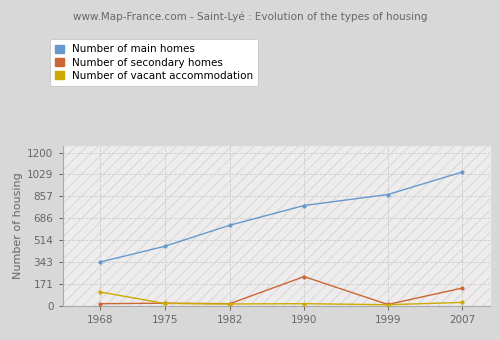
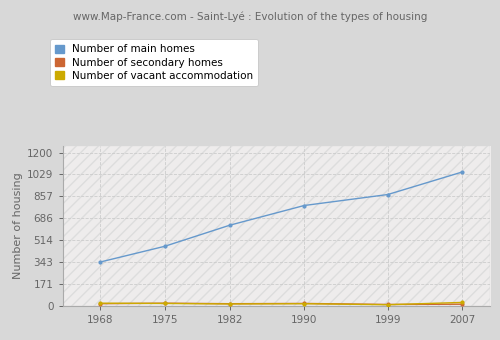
Number of vacant accommodation/1968: 110 -> 20
Number of secondary homes/1990: 230 -> 20
Number of secondary homes/2007: 140 -> 10
